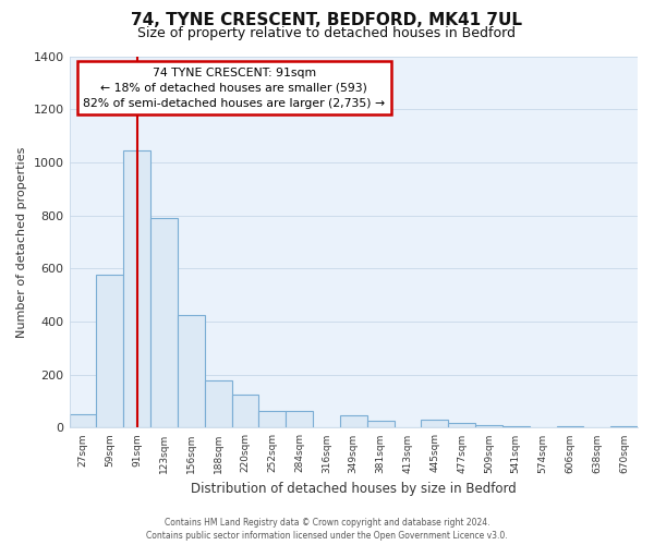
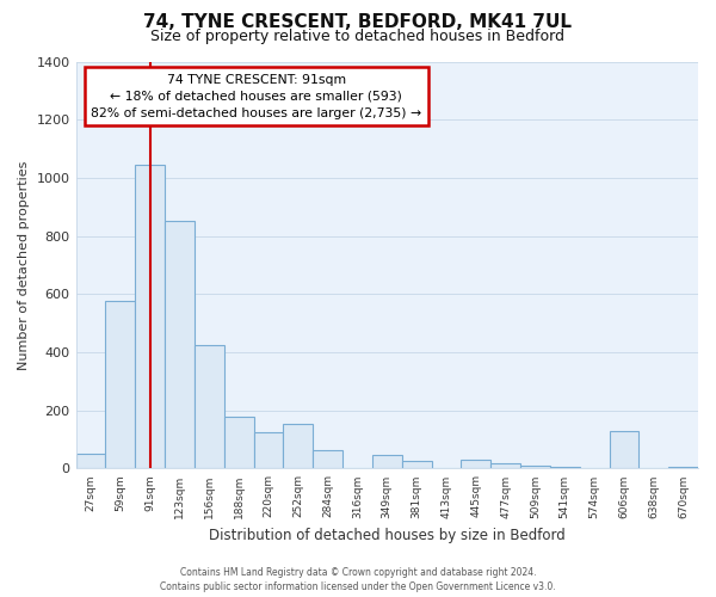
123sqm: 790 -> 850
252sqm: 65 -> 155
606sqm: 5 -> 130
